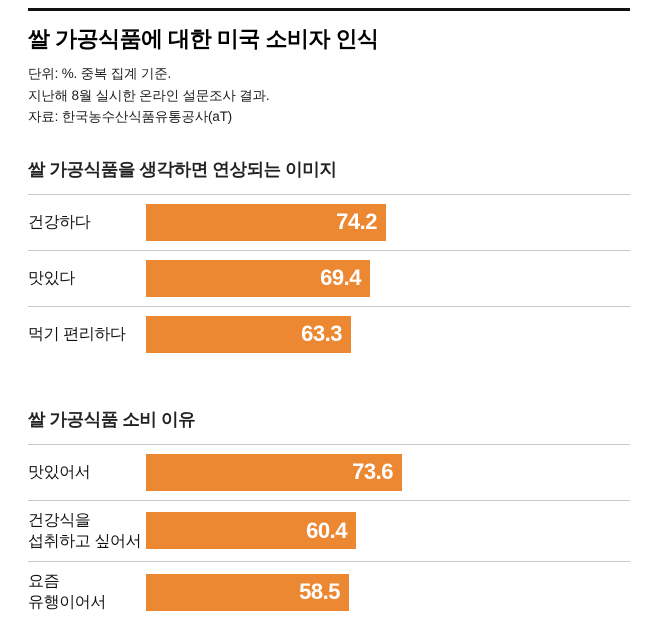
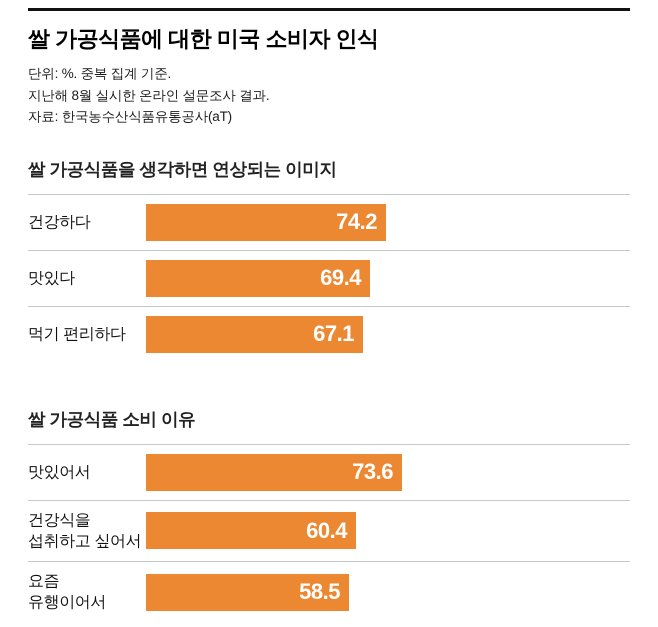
쌀 가공식품을 생각하면 연상되는 이미지/먹기 편리하다: 63.3 -> 67.1
